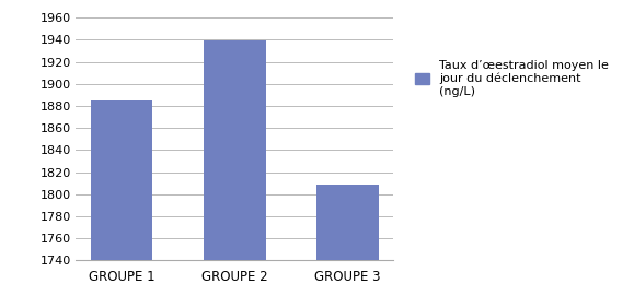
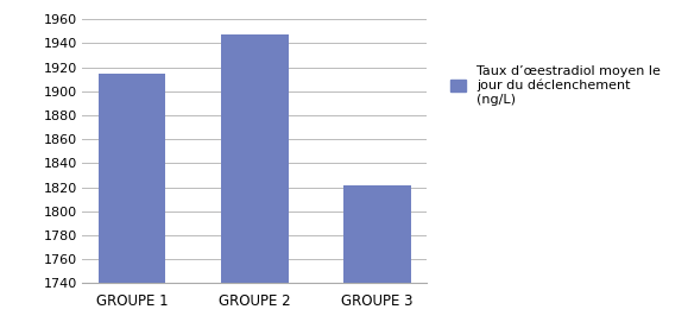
GROUPE 1: 1885 -> 1915
GROUPE 2: 1939 -> 1947
GROUPE 3: 1809 -> 1822
